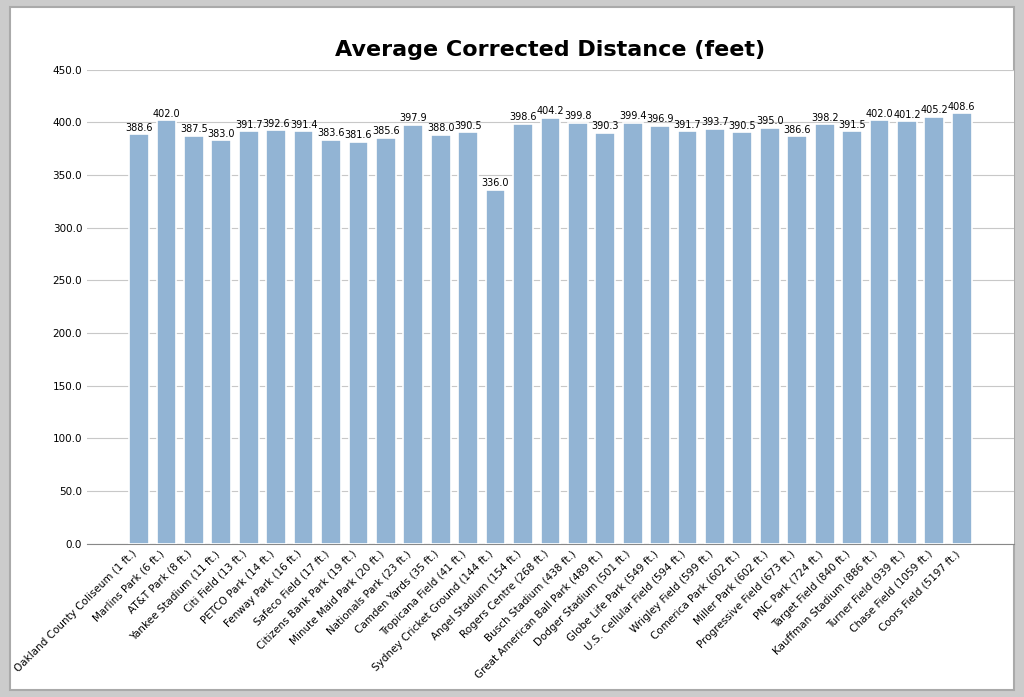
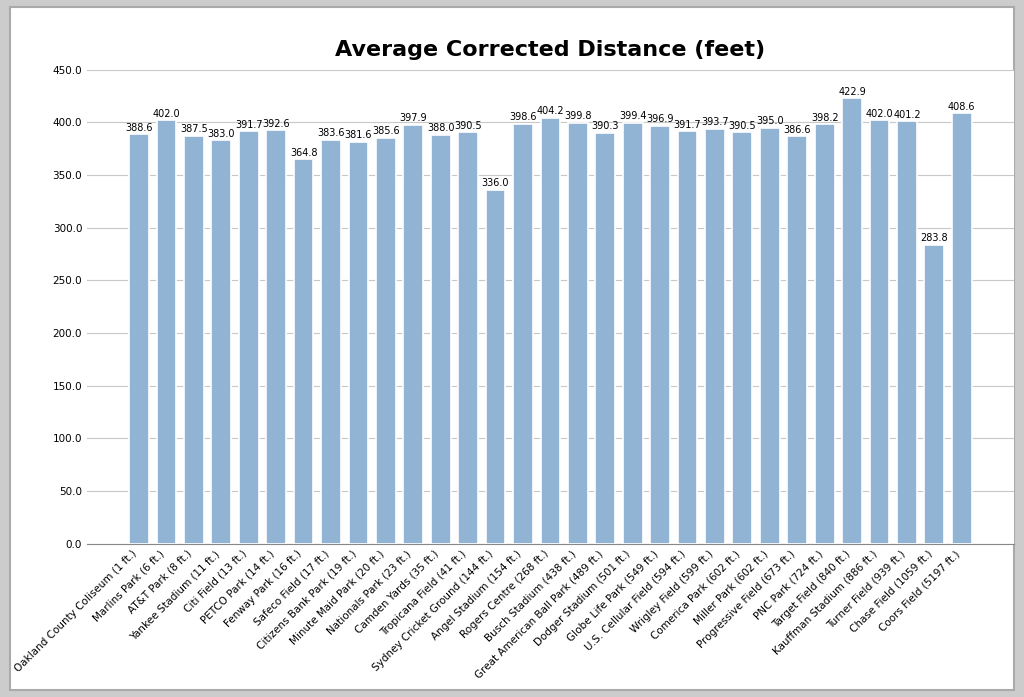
Fenway Park (16 ft.): 391.4 -> 364.8
Target Field (840 ft.): 391.5 -> 422.9
Chase Field (1059 ft.): 405.2 -> 283.8
